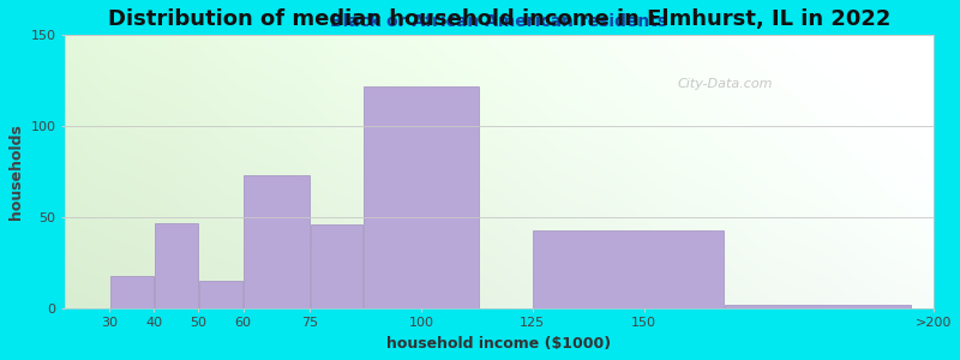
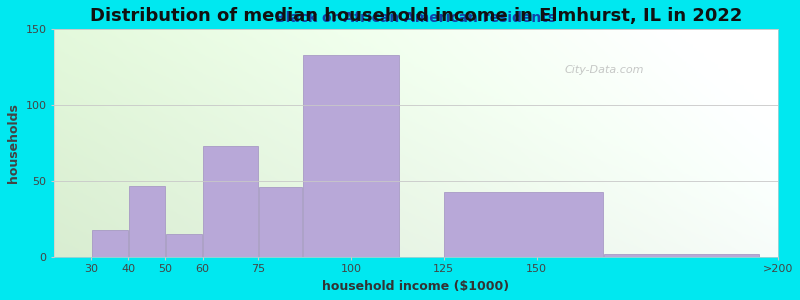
100: 122 -> 133
